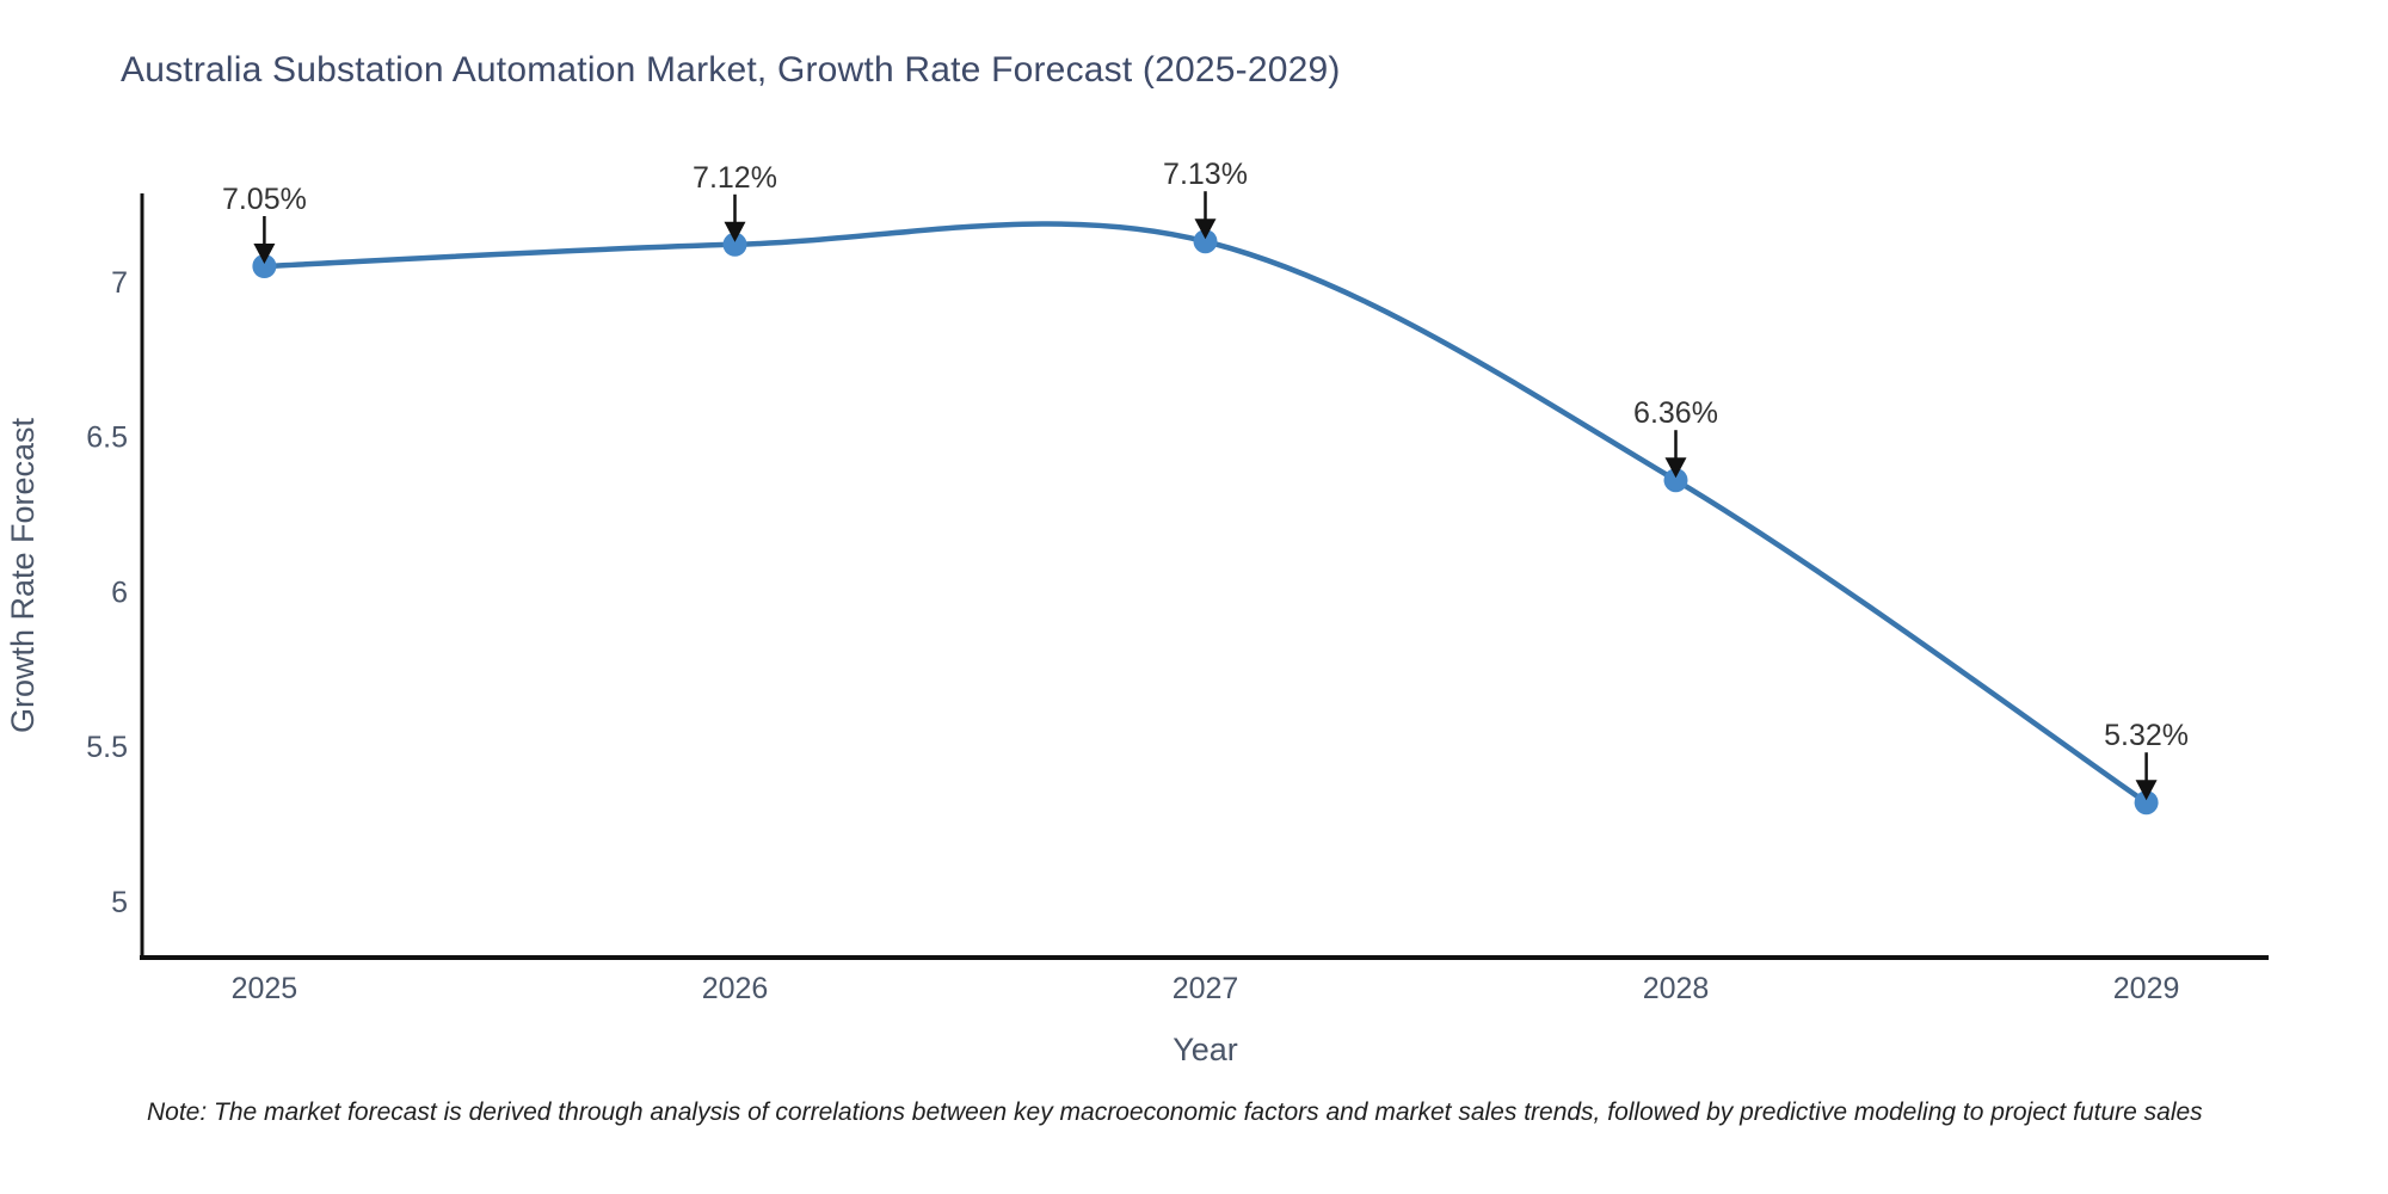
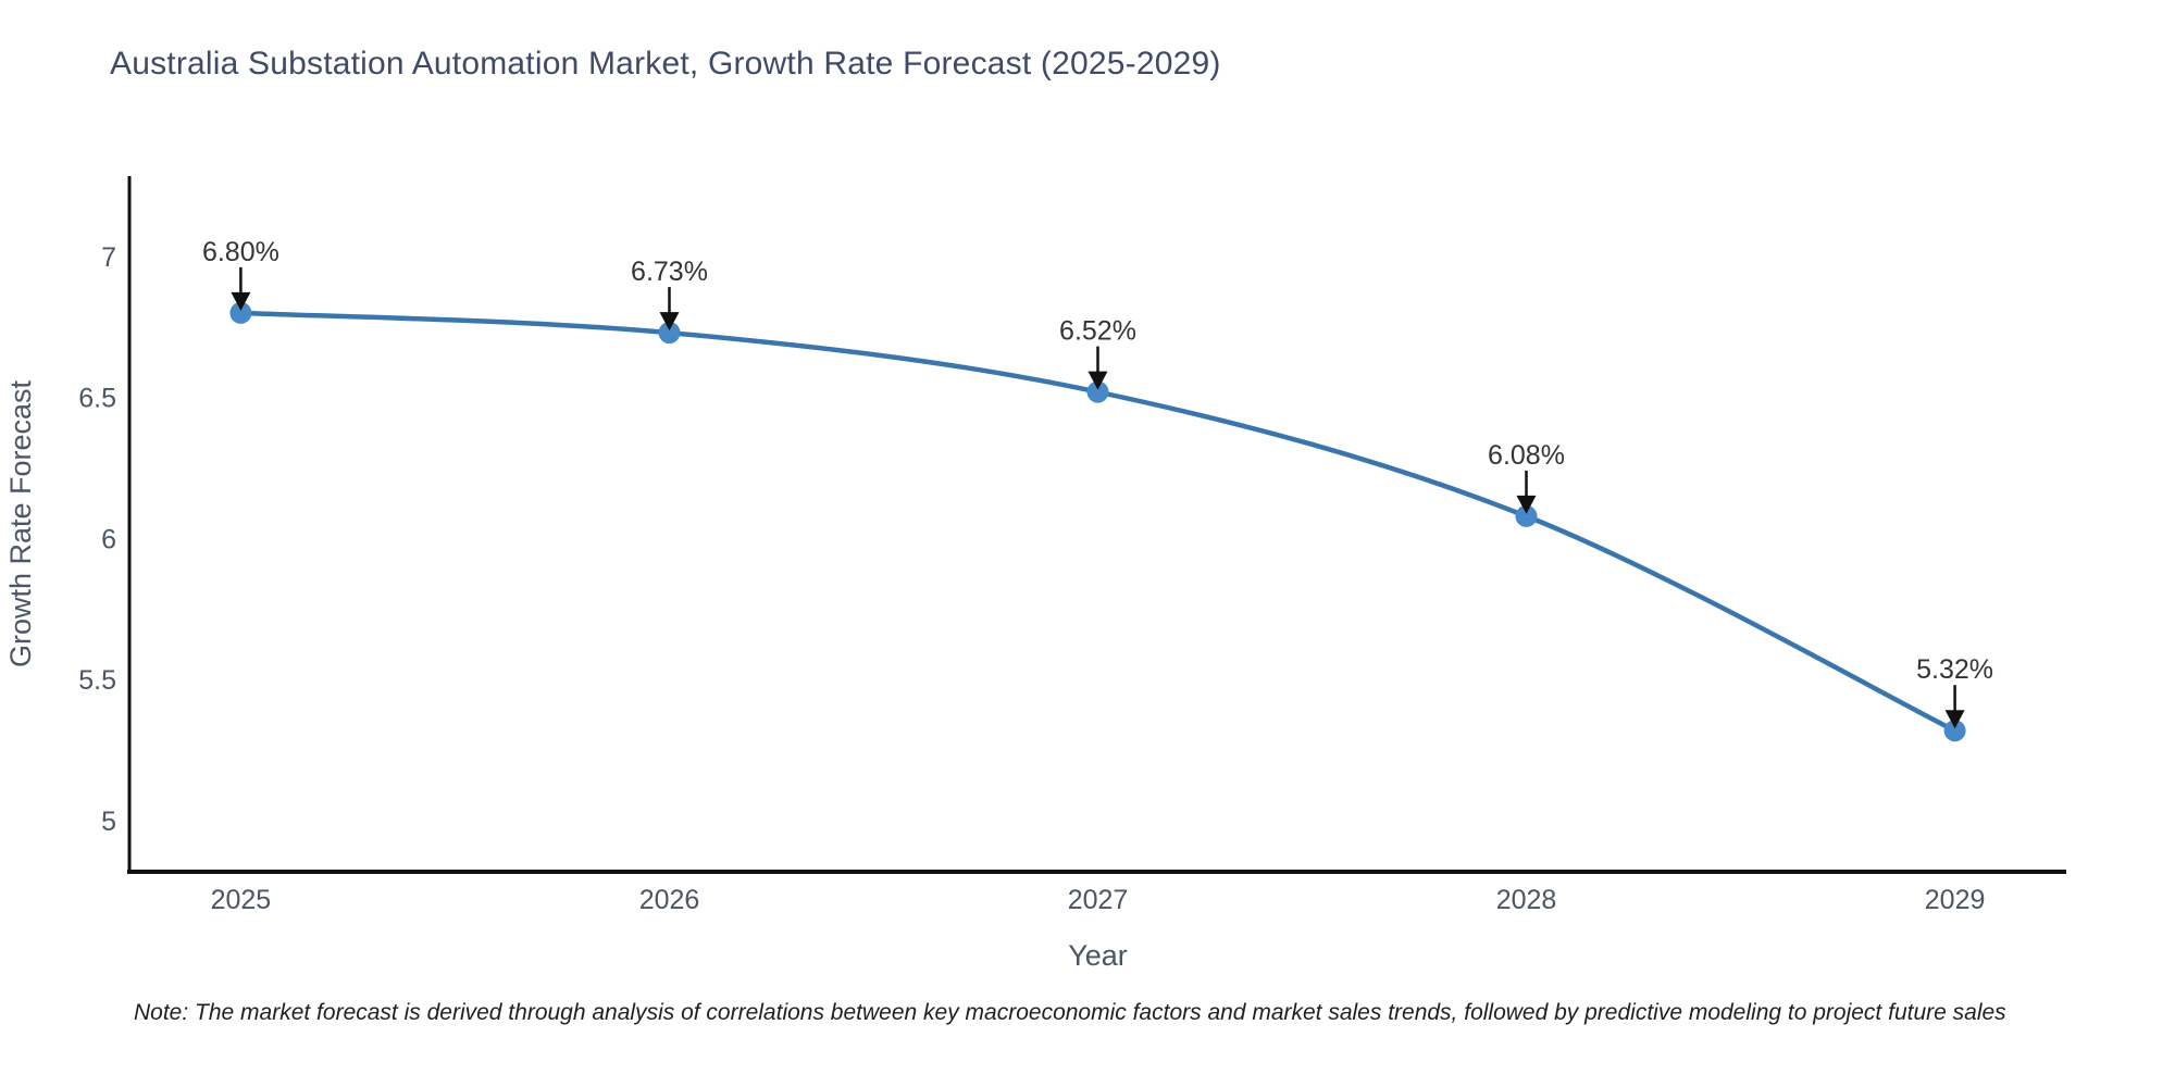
2025: 7.05% -> 6.80%
2026: 7.12% -> 6.73%
2027: 7.13% -> 6.52%
2028: 6.36% -> 6.08%
